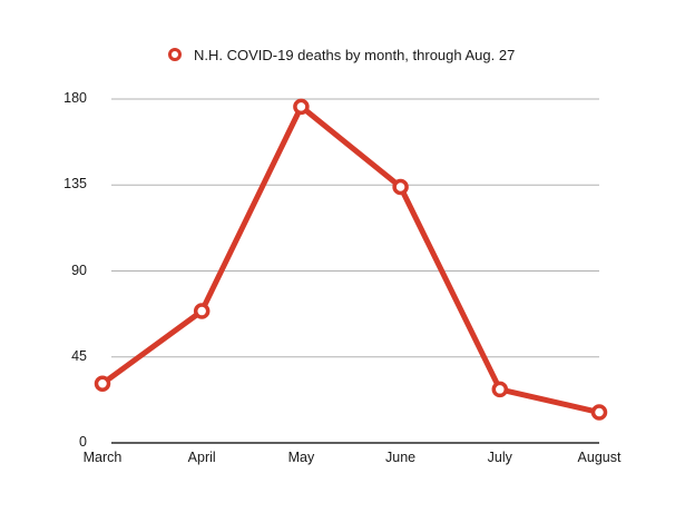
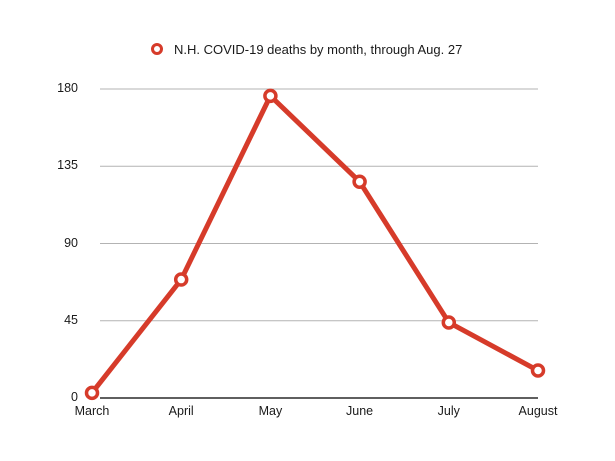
March: 31 -> 3
June: 134 -> 126
July: 28 -> 44
